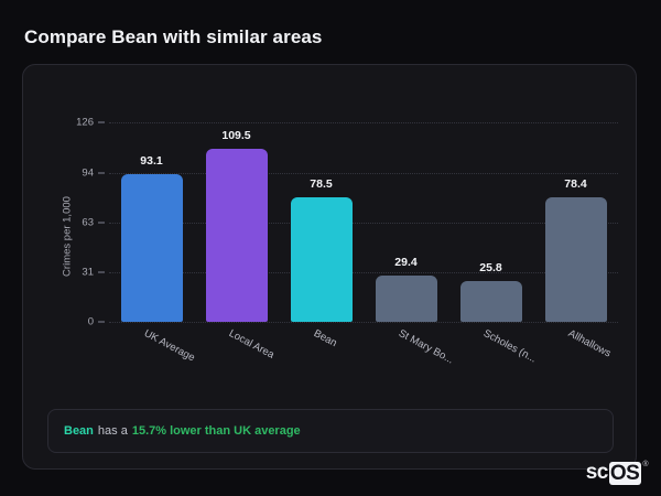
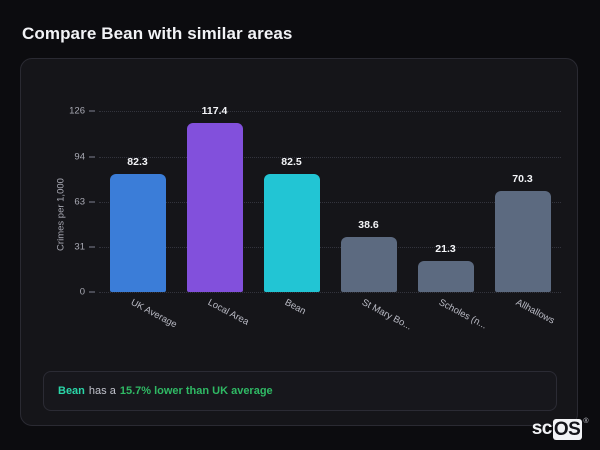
UK Average: 93.1 -> 82.3
Local Area: 109.5 -> 117.4
Bean: 78.5 -> 82.5
St Mary Bo...: 29.4 -> 38.6
Scholes (n...: 25.8 -> 21.3
Allhallows: 78.4 -> 70.3
